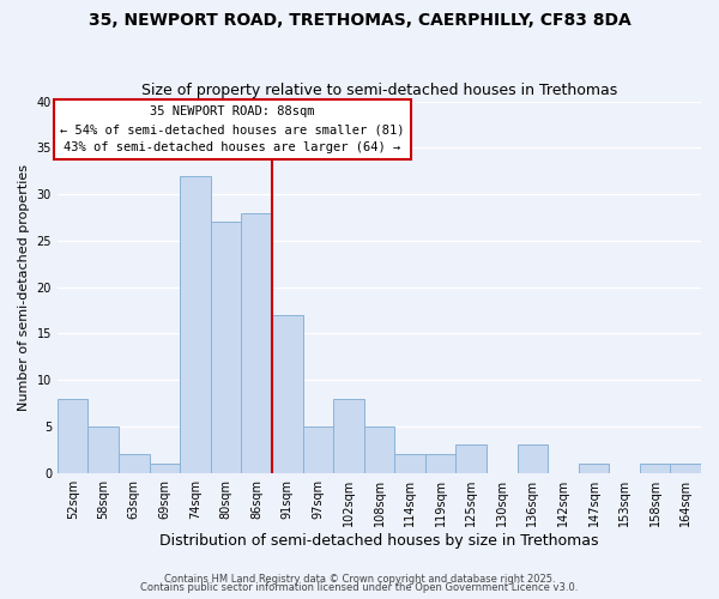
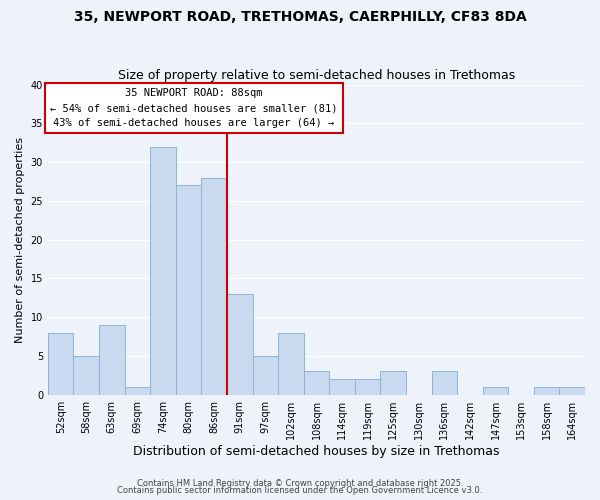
63sqm: 2 -> 9
91sqm: 17 -> 13
108sqm: 5 -> 3
